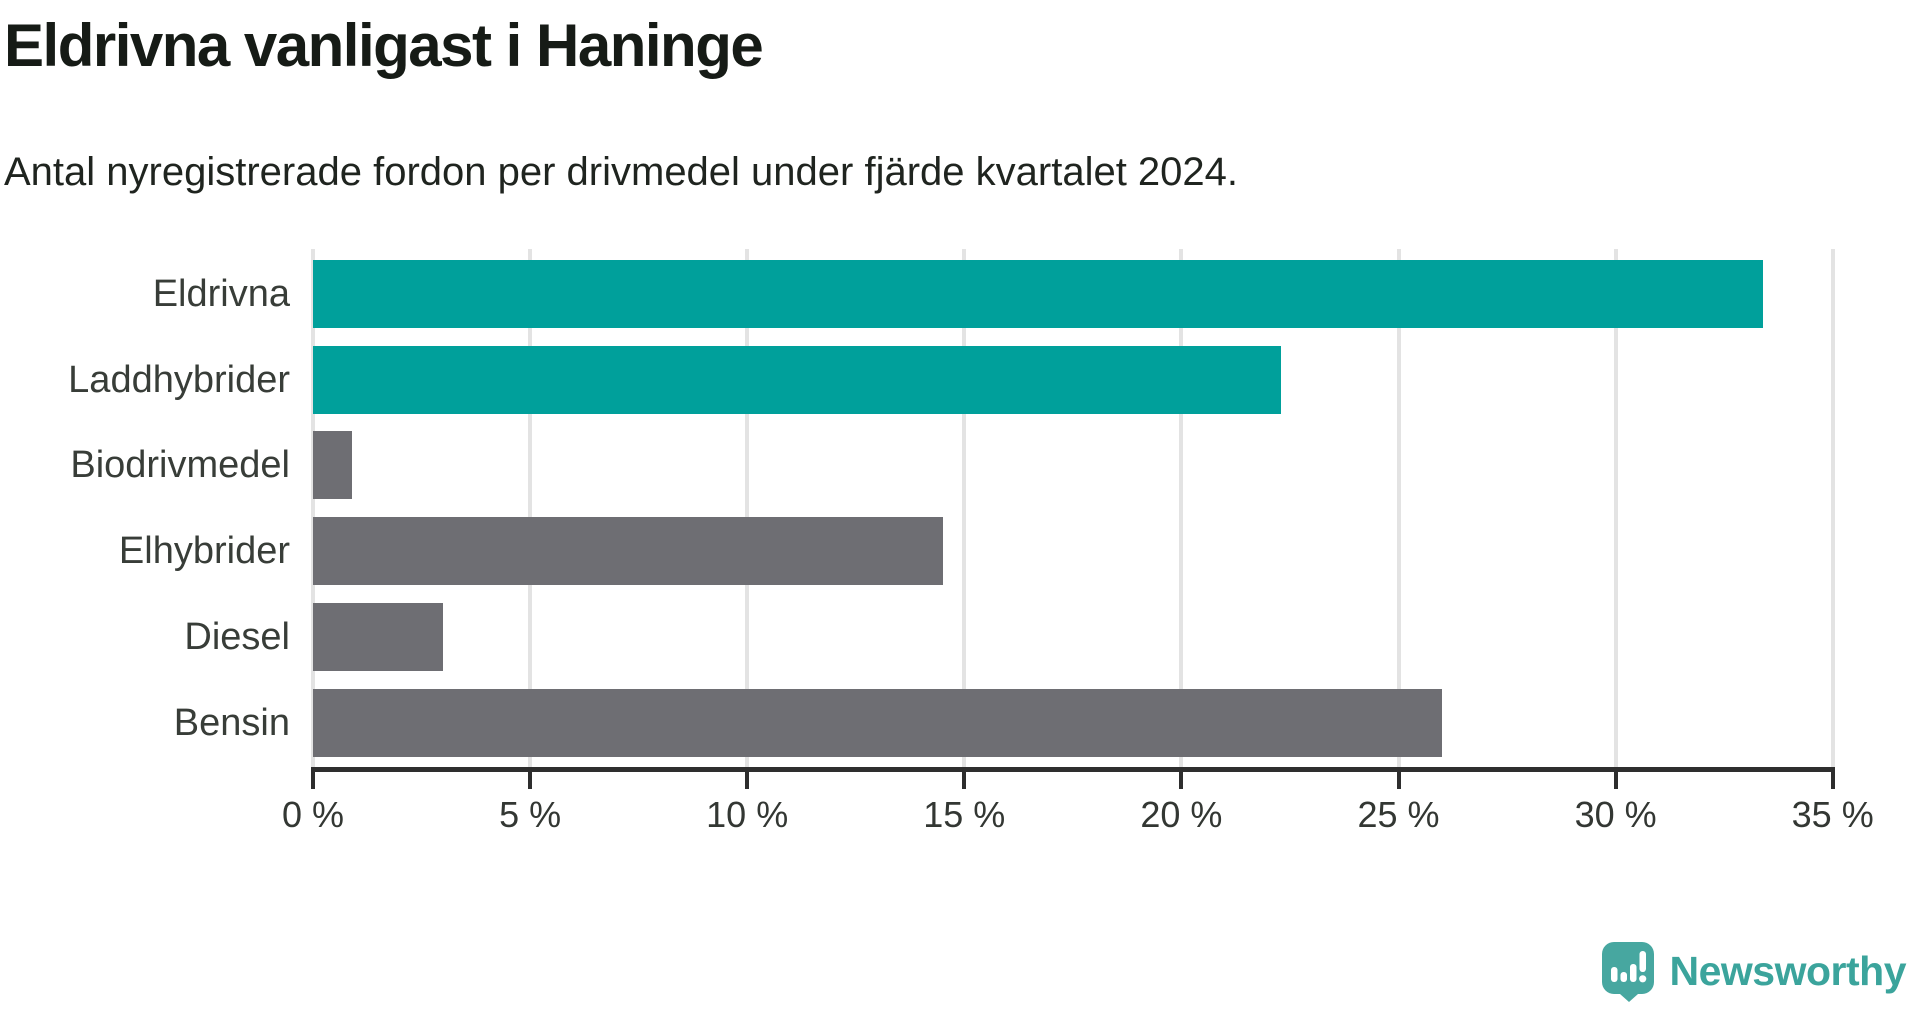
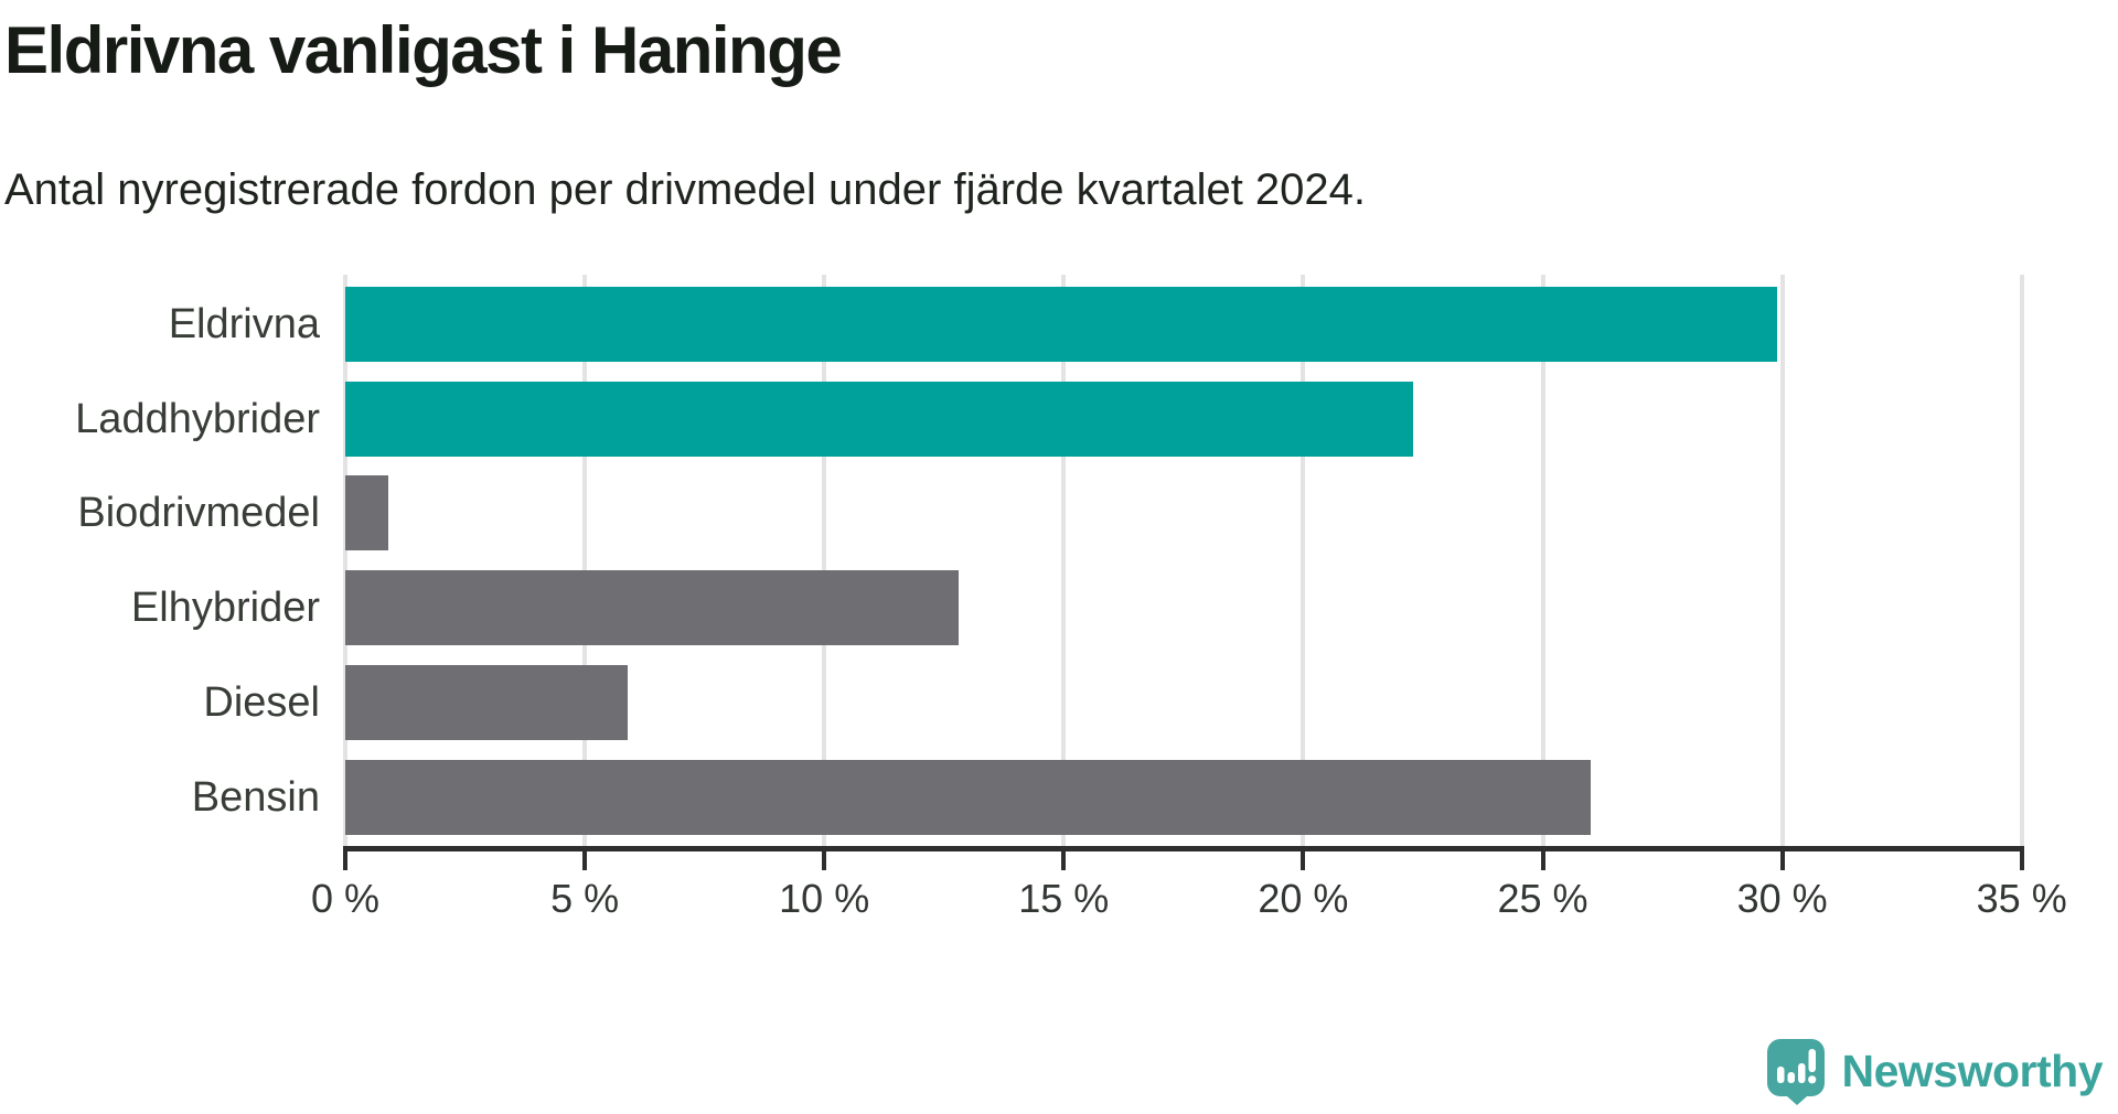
Eldrivna: 33.4% -> 29.9%
Elhybrider: 14.5% -> 12.8%
Diesel: 3.0% -> 5.9%
